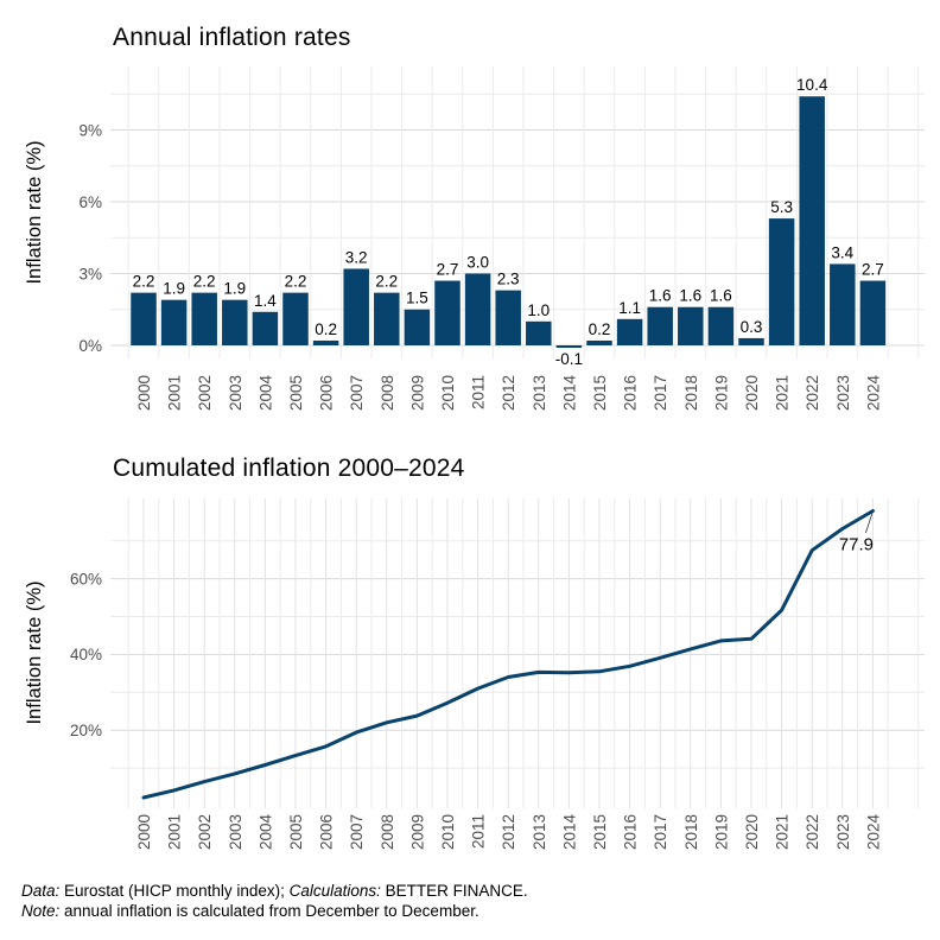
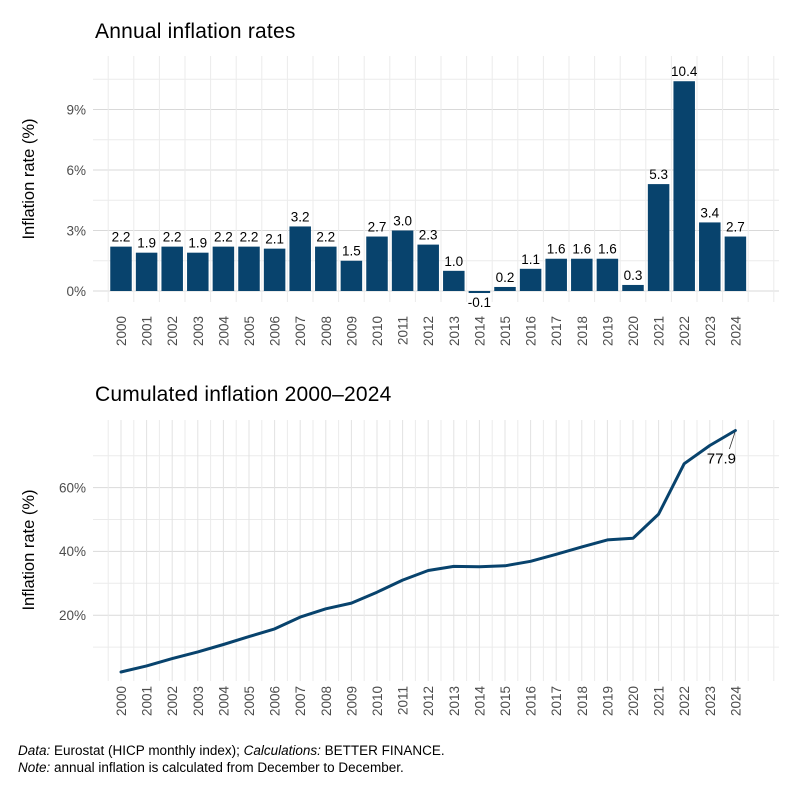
Annual inflation rates/2004: 1.4 -> 2.2
Annual inflation rates/2006: 0.2 -> 2.1
